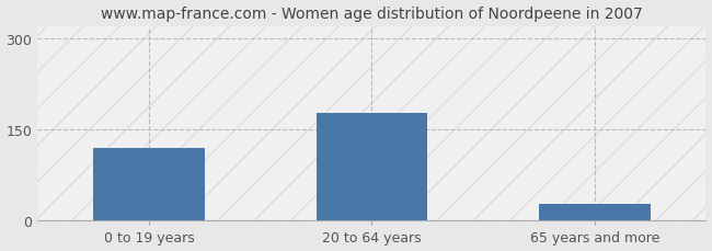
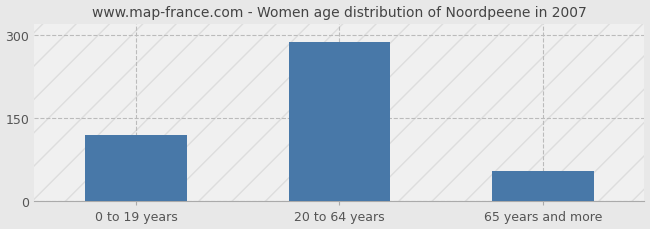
20 to 64 years: 178 -> 288
65 years and more: 28 -> 54
